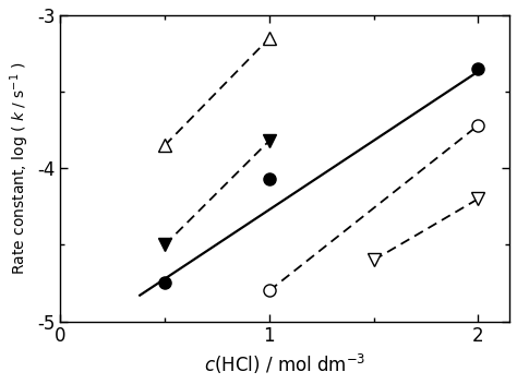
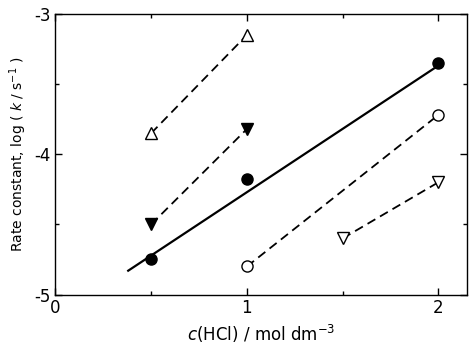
1: -4.07 -> -4.18
